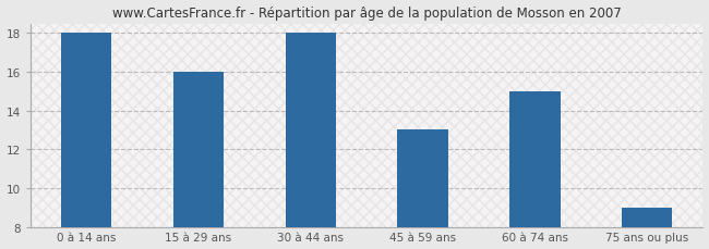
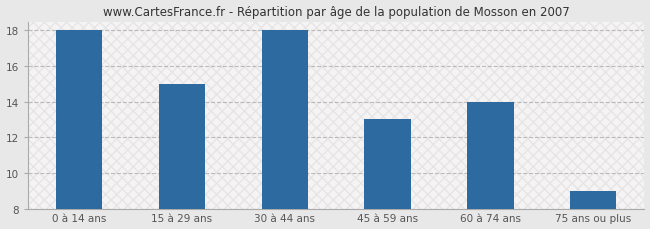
15 à 29 ans: 16 -> 15
60 à 74 ans: 15 -> 14
